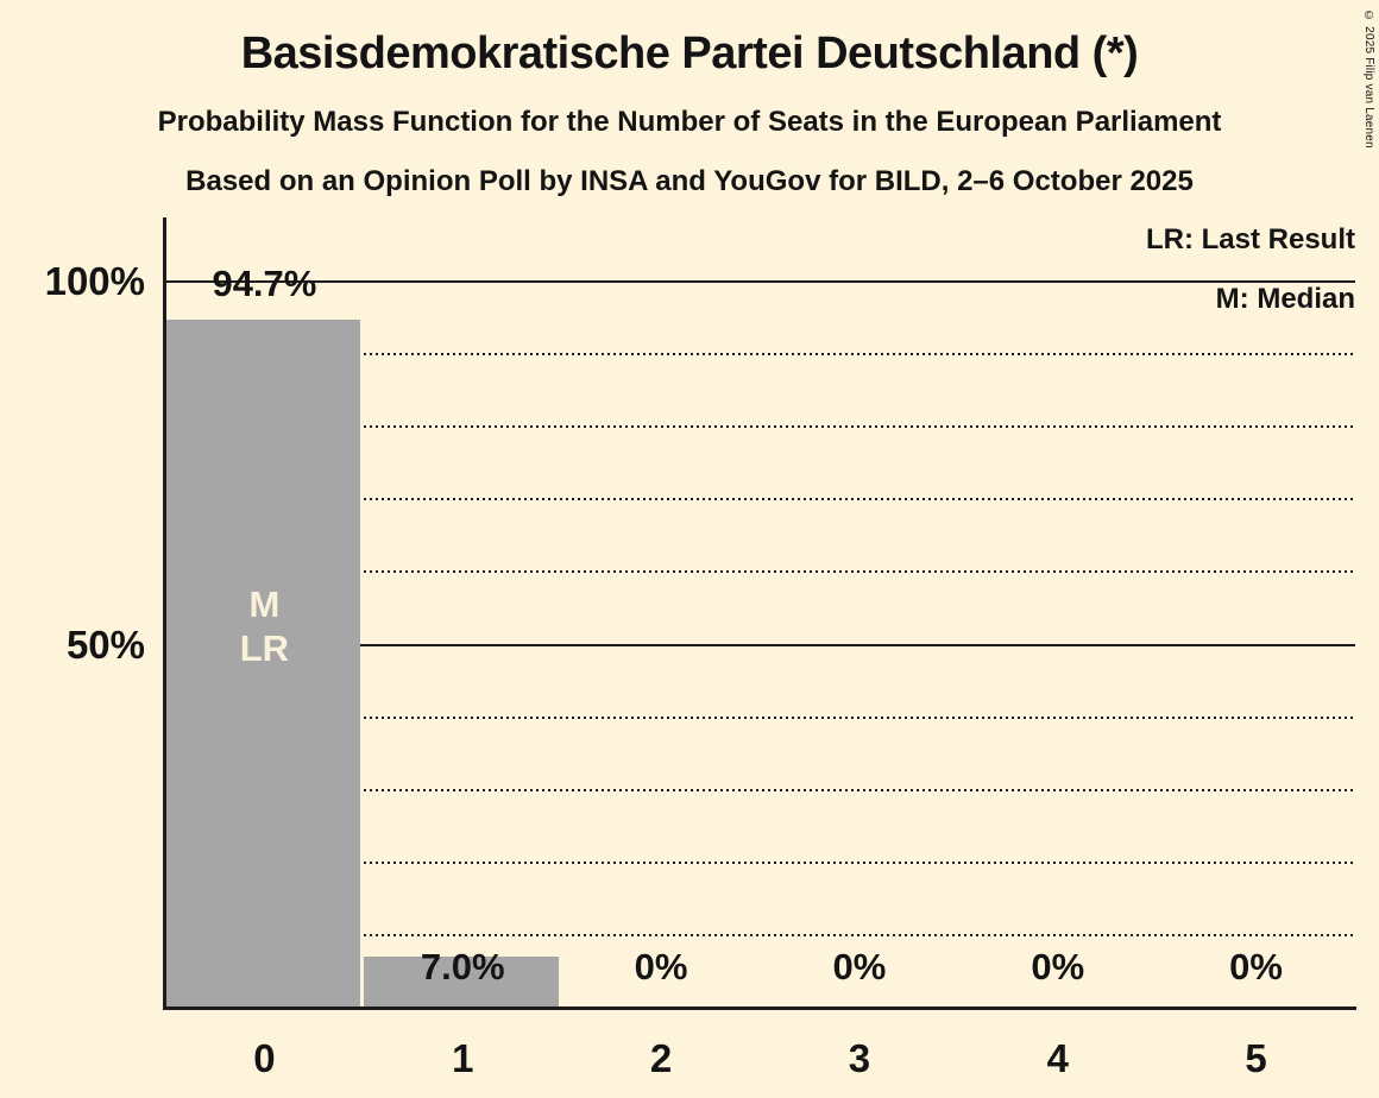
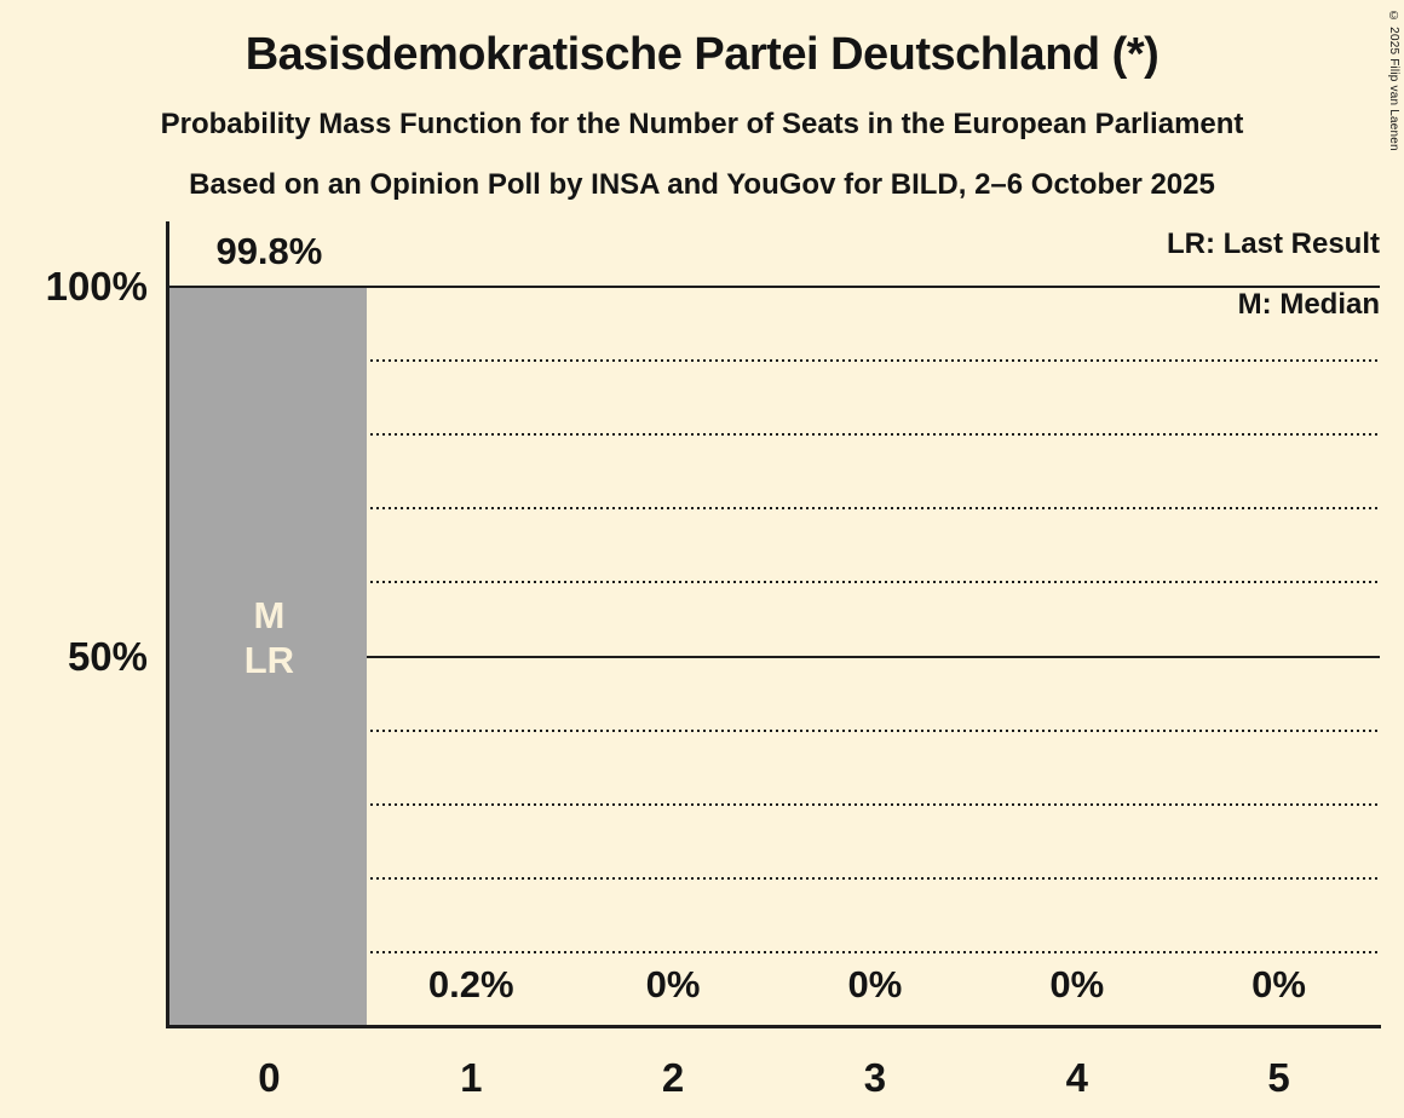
0: 94.7% -> 99.8%
1: 7.0% -> 0.2%
